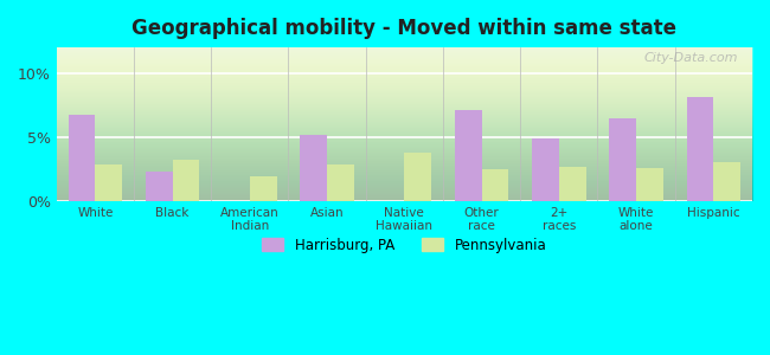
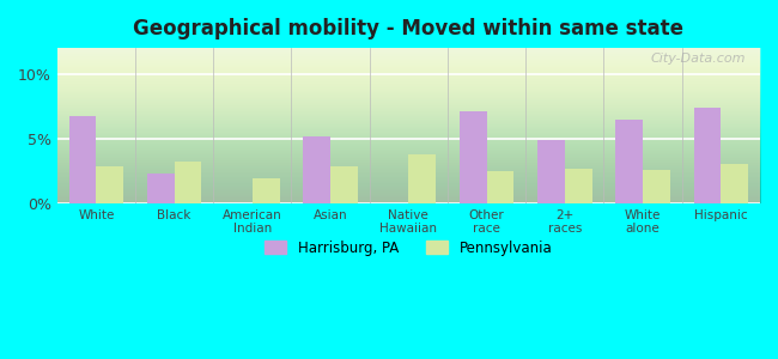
Harrisburg, PA/Hispanic: 8.1% -> 7.4%
